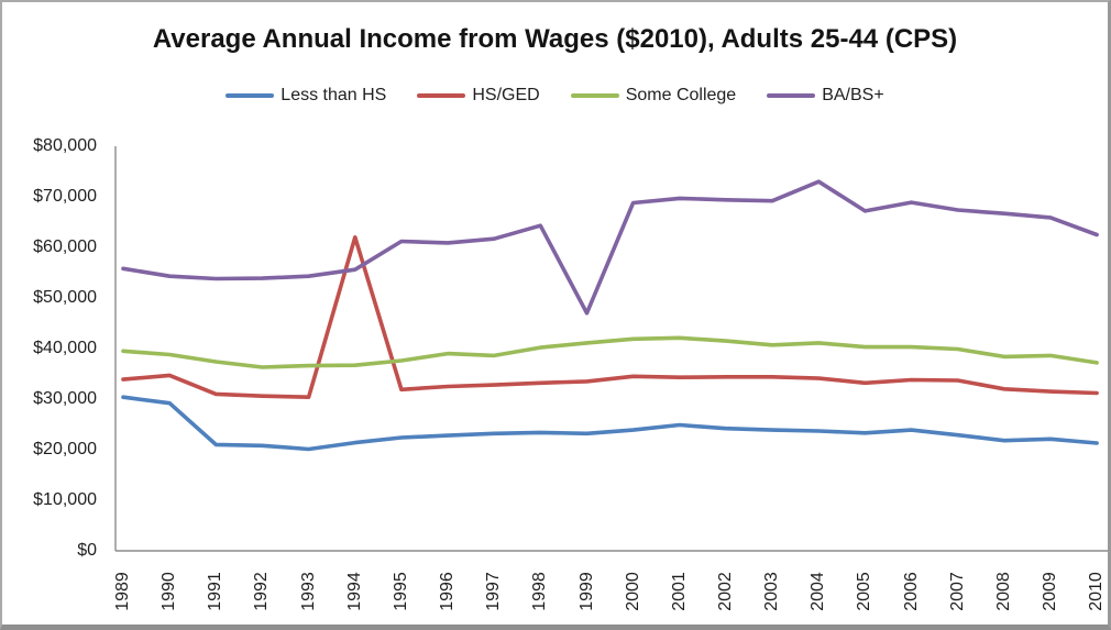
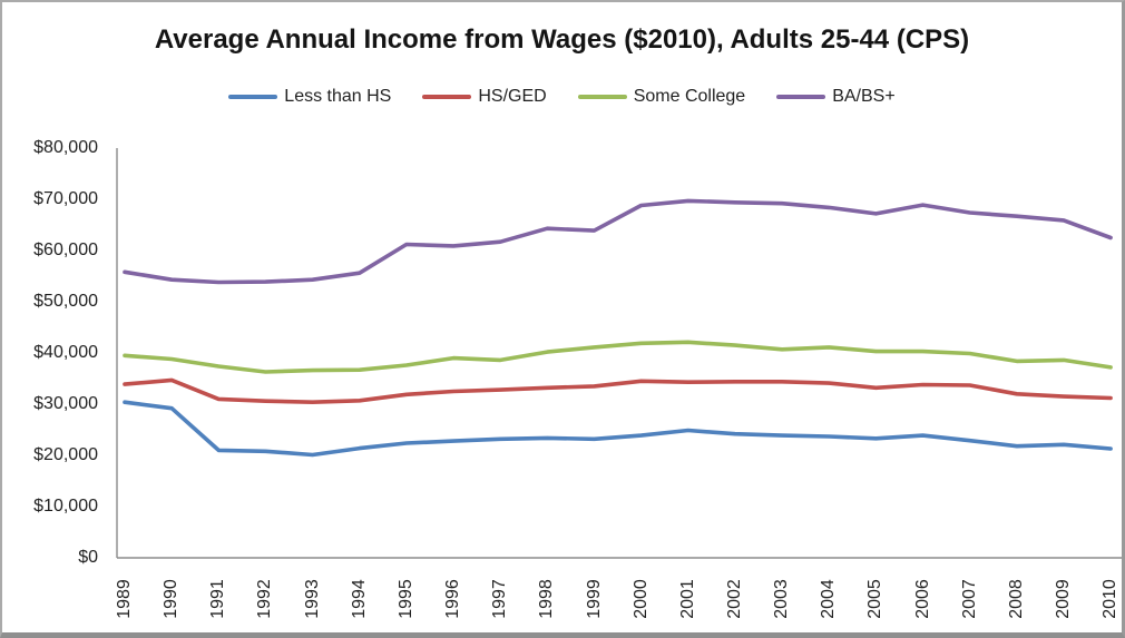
HS/GED/1994: $62000 -> $31000
BA/BS+/1999: $47000 -> $64000
BA/BS+/2004: $73000 -> $68000
